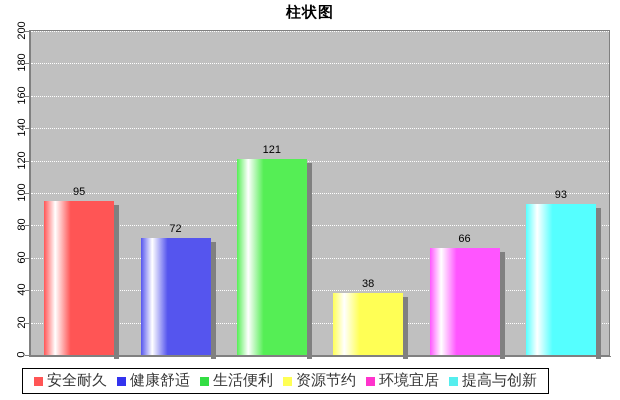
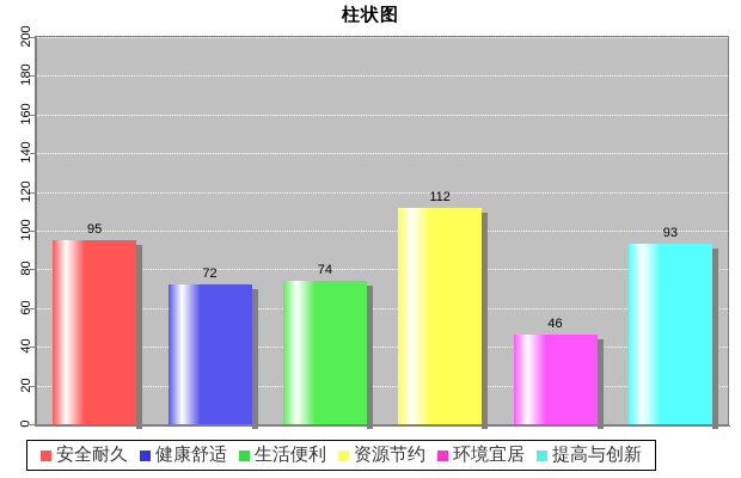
生活便利: 121 -> 74
资源节约: 38 -> 112
环境宜居: 66 -> 46
